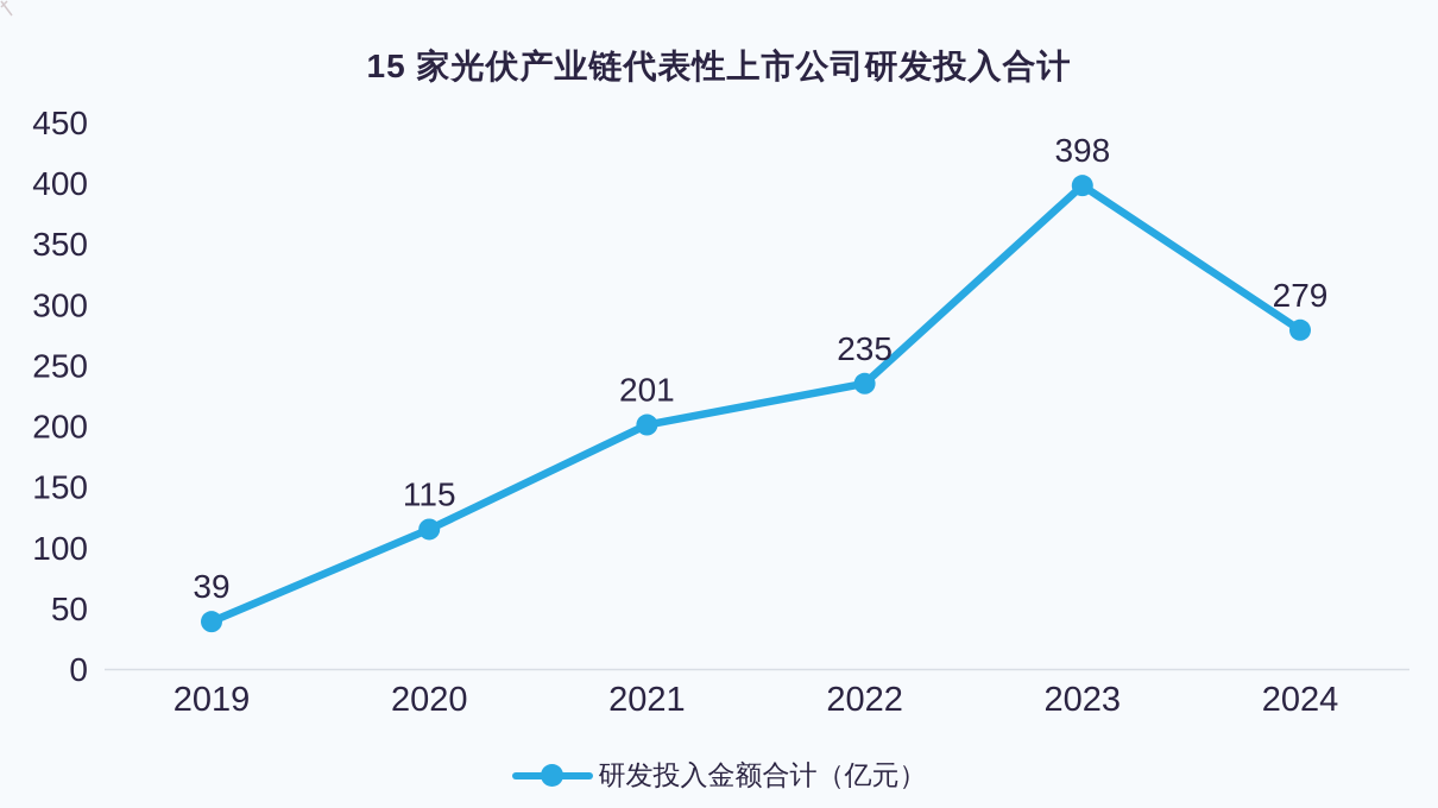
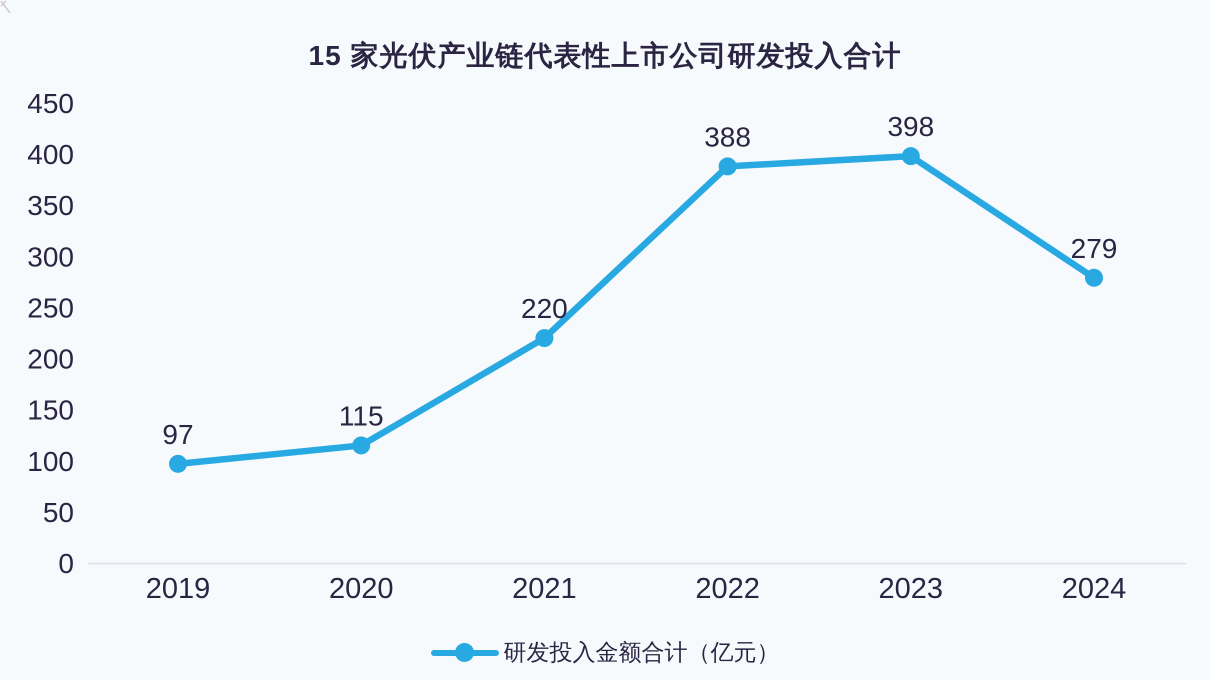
2019: 39 -> 97
2021: 201 -> 220
2022: 235 -> 388
